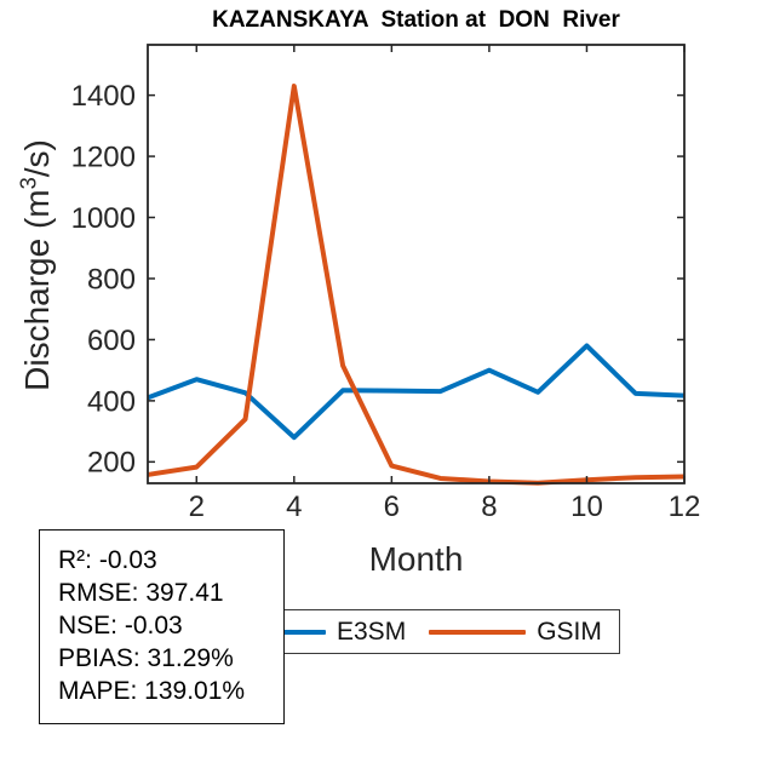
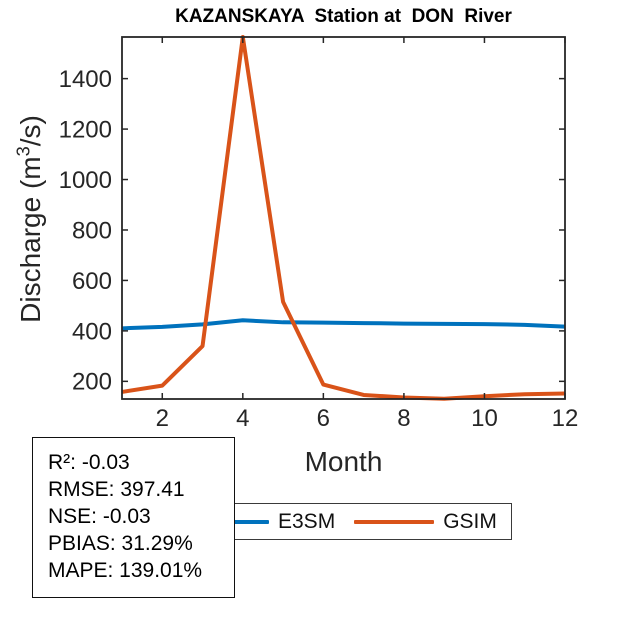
E3SM/2: 470 -> 420
E3SM/4: 280 -> 440
GSIM/4: 1430 -> 1560
E3SM/8: 500 -> 430
E3SM/10: 580 -> 430
